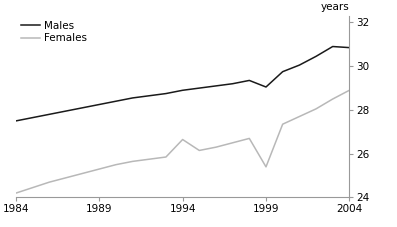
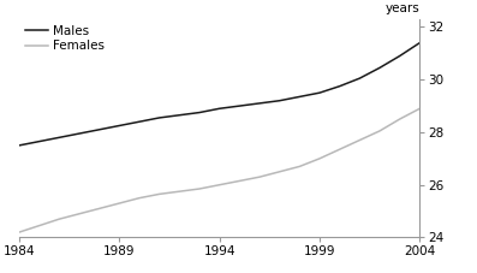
Females/1994: 26.65 -> 26.00
Males/1999: 29.05 -> 29.50
Females/1999: 25.40 -> 27.00
Males/2004: 30.85 -> 31.40
